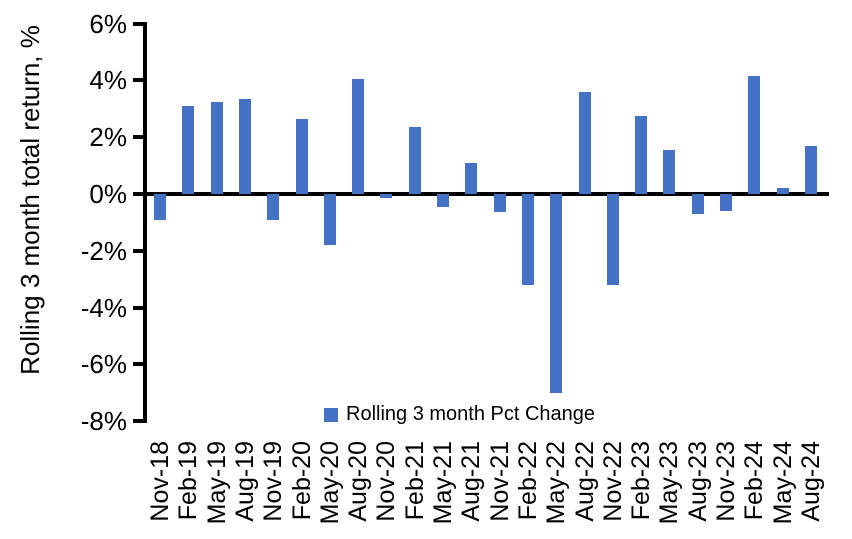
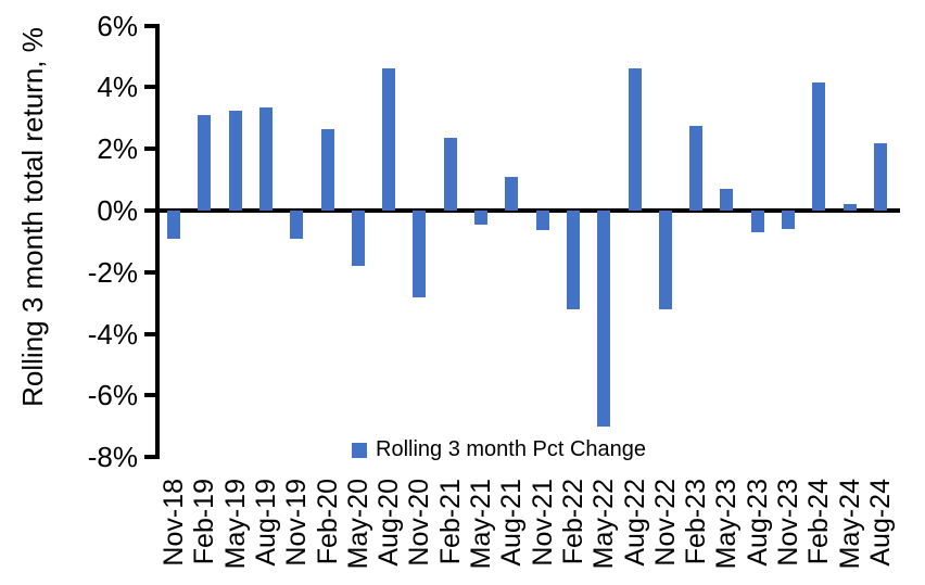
Aug-20: 4.0% -> 4.6%
Nov-20: -0.1% -> -2.8%
Aug-22: 3.6% -> 4.6%
May-23: 1.6% -> 0.7%
Aug-24: 1.7% -> 2.2%
